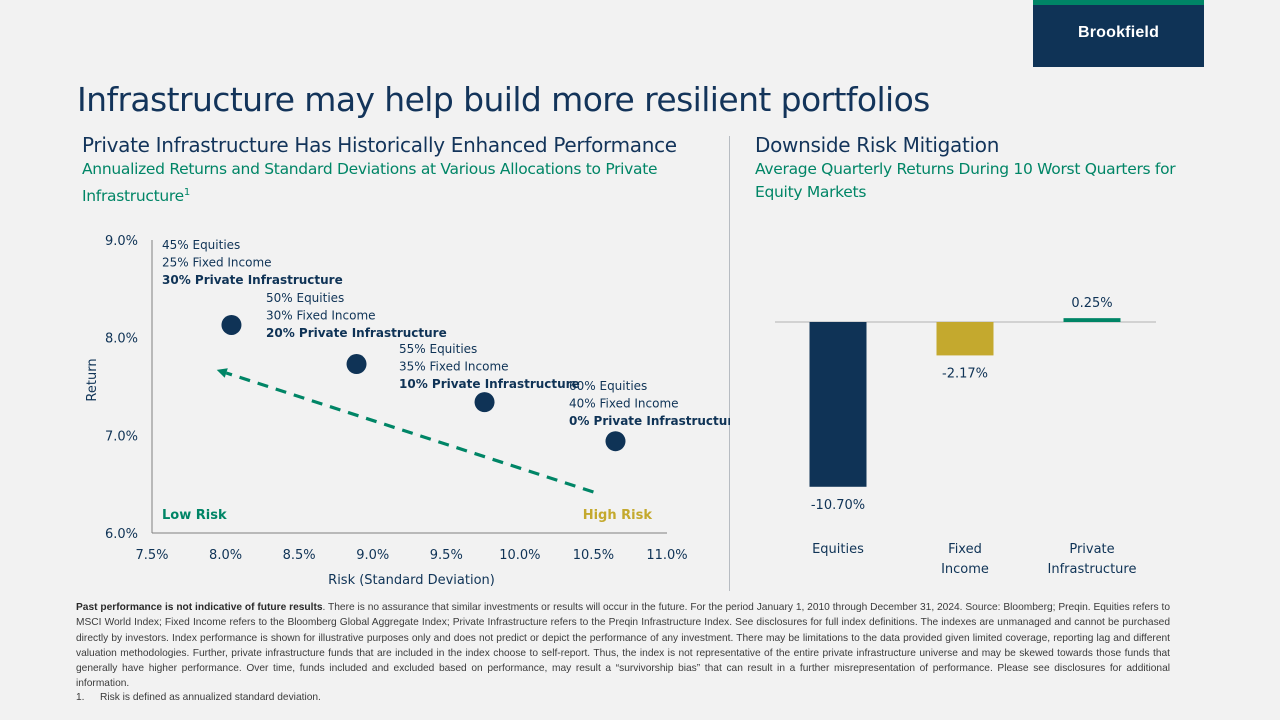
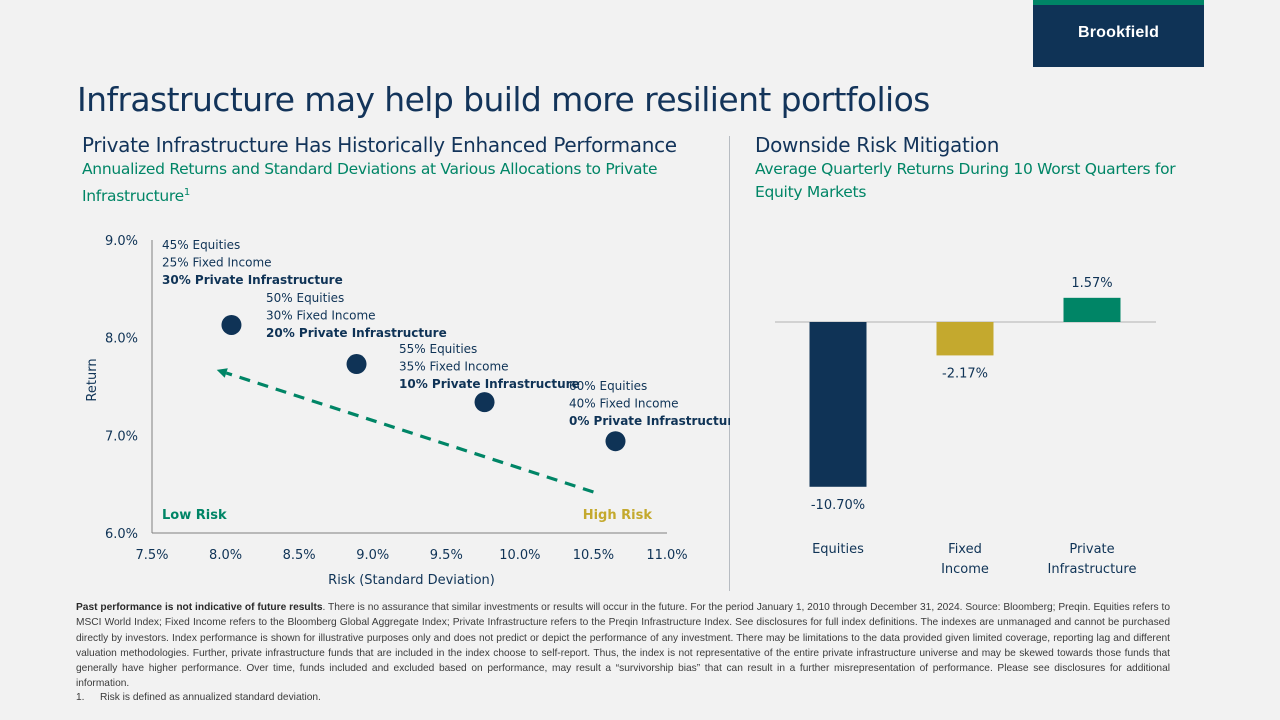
Downside Risk Mitigation/Private Infrastructure: 0.25% -> 1.57%
